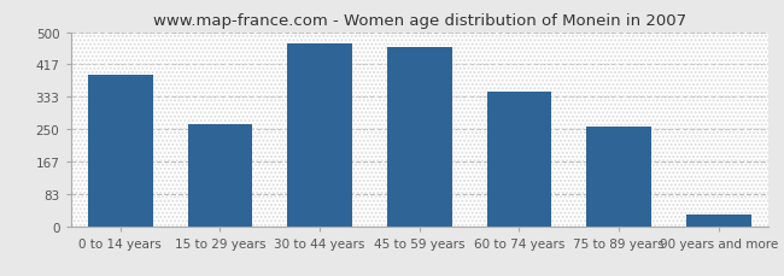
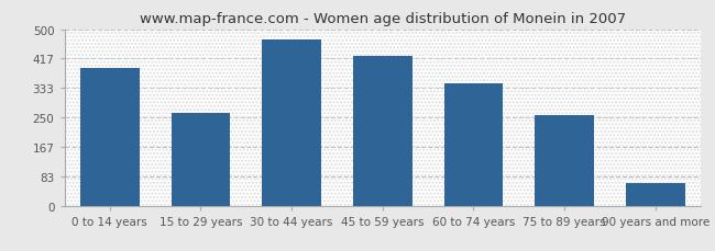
45 to 59 years: 460 -> 425
90 years and more: 30 -> 65
